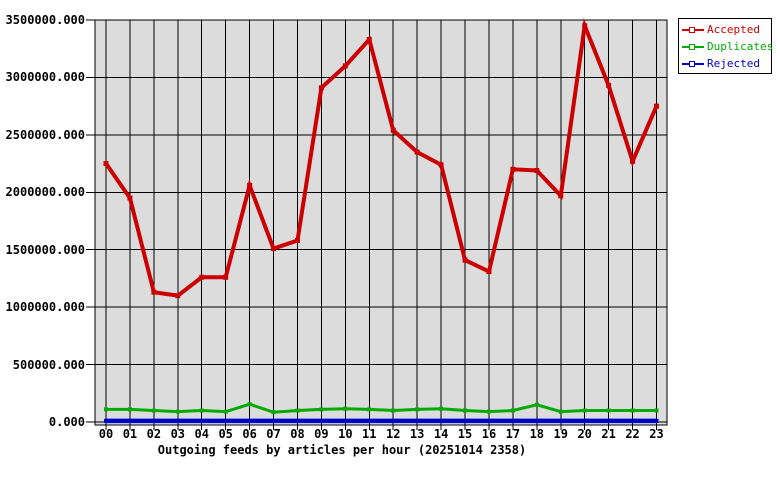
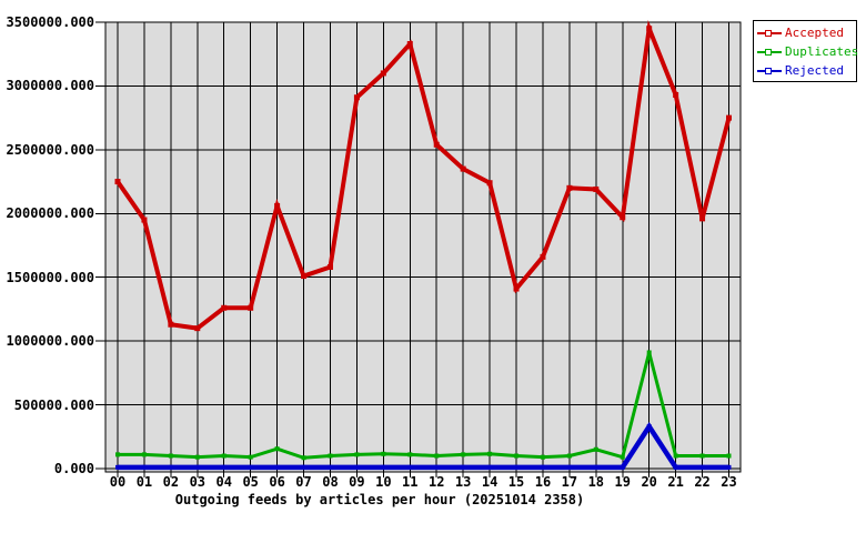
Accepted/16: 1310000 -> 1660000
Duplicates/20: 100000 -> 910000
Rejected/20: 10000 -> 330000
Accepted/22: 2270000 -> 1960000
